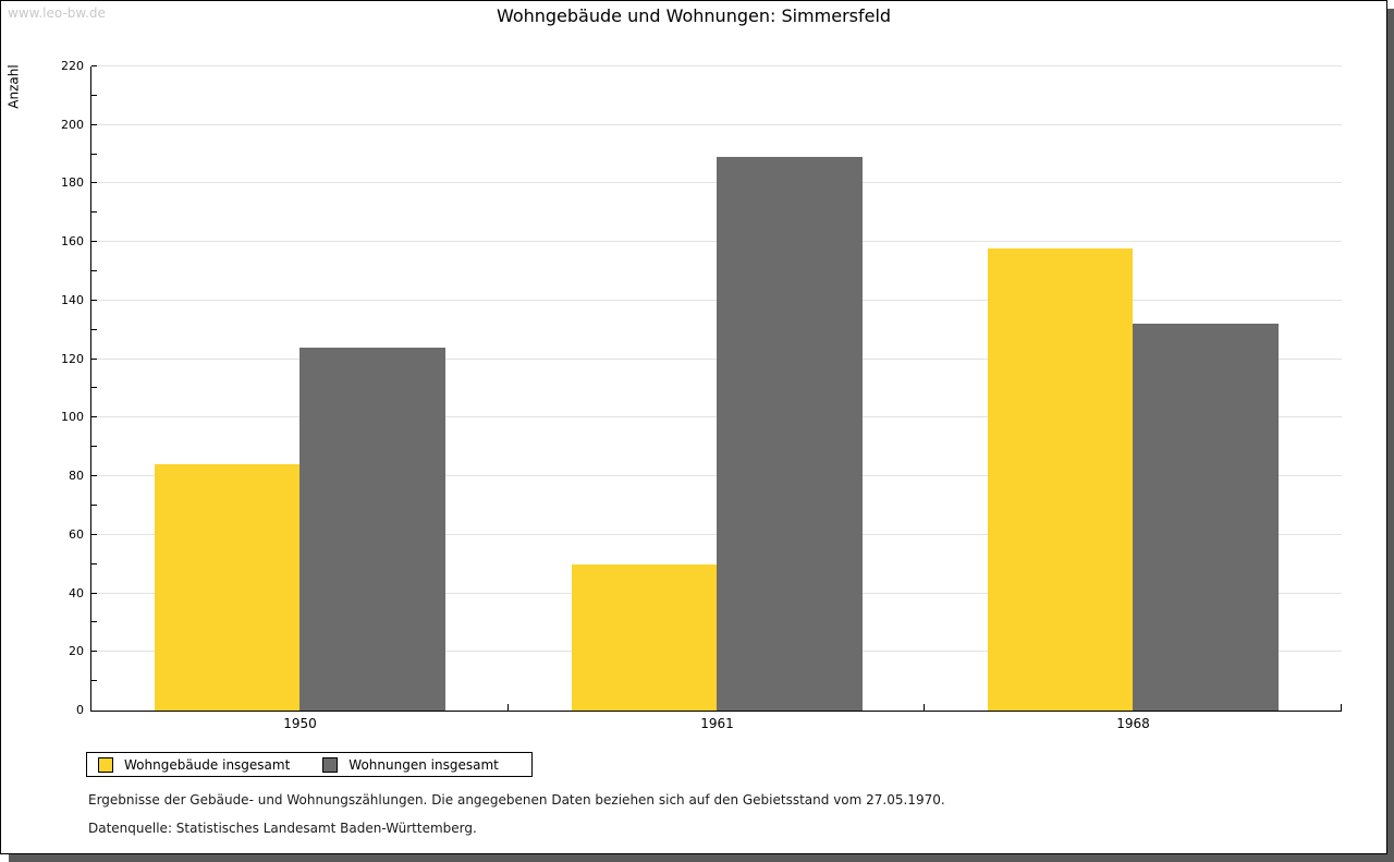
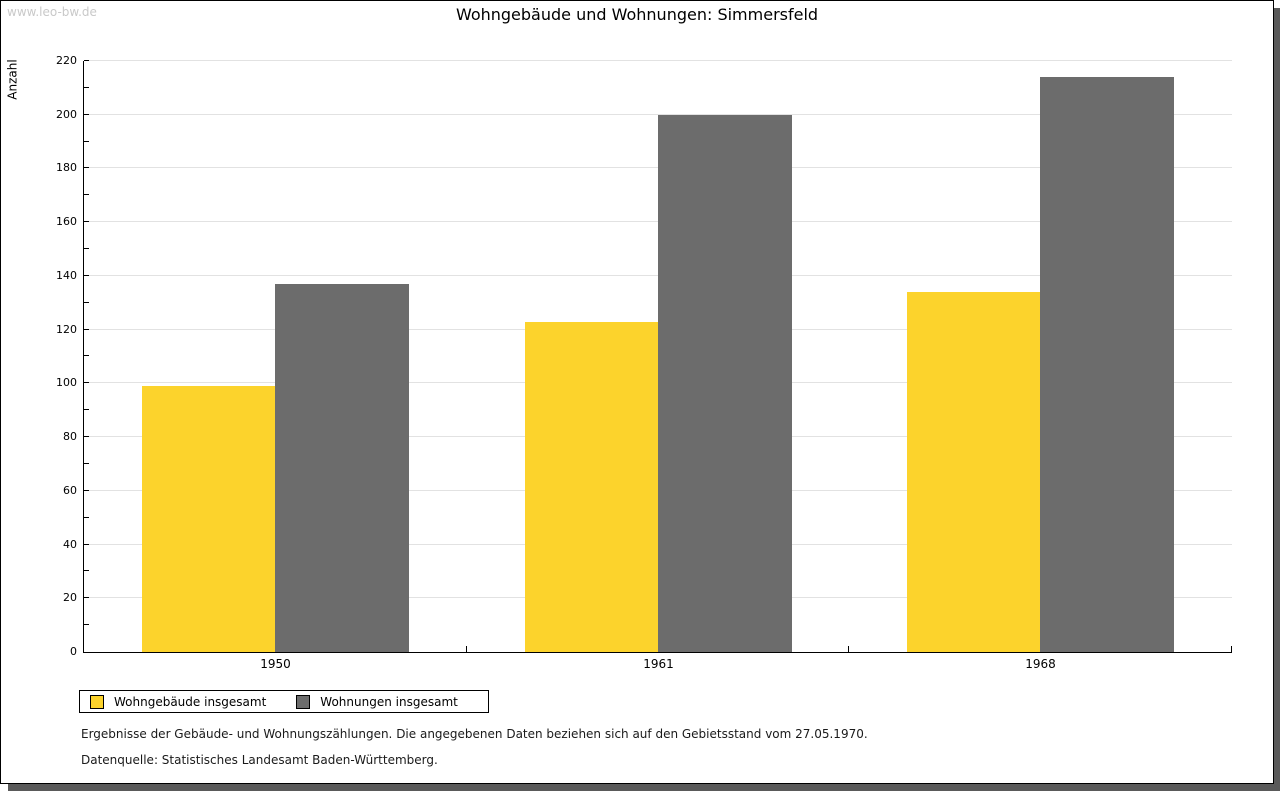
Wohngebäude insgesamt/1950: 84 -> 99
Wohnungen insgesamt/1950: 124 -> 137
Wohngebäude insgesamt/1961: 50 -> 123
Wohnungen insgesamt/1961: 189 -> 200
Wohngebäude insgesamt/1968: 158 -> 134
Wohnungen insgesamt/1968: 132 -> 214
